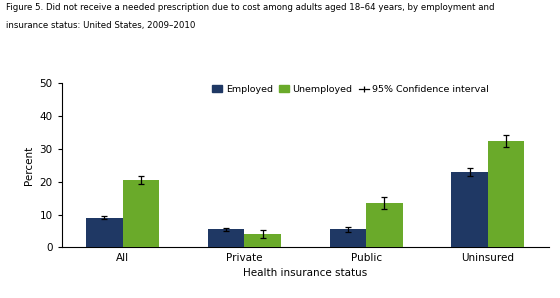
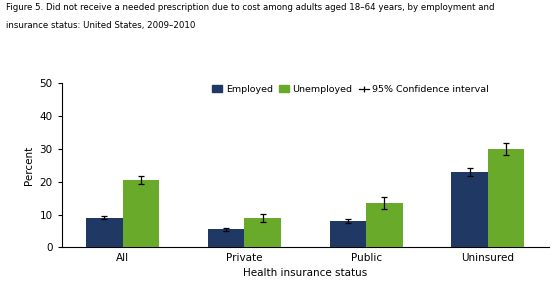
Unemployed/Private: 4.0 -> 9.0
Employed/Public: 5.5 -> 8.0
Unemployed/Uninsured: 32.5 -> 30.0
